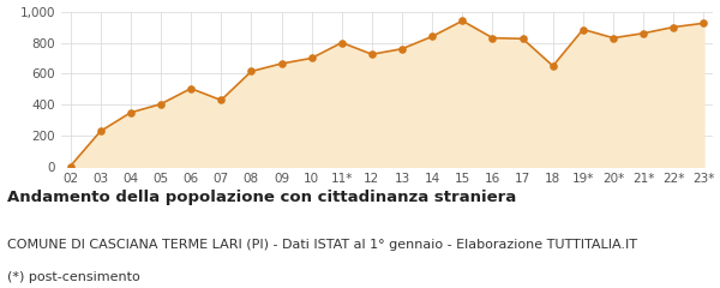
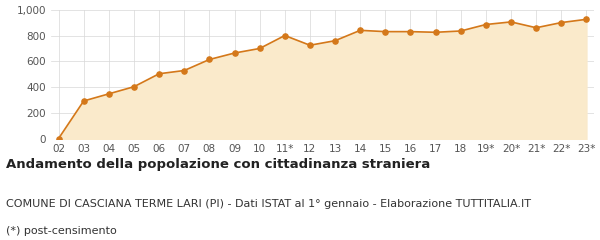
03: 230 -> 300
07: 430 -> 530
15: 940 -> 830
18: 650 -> 840
20*: 830 -> 900
